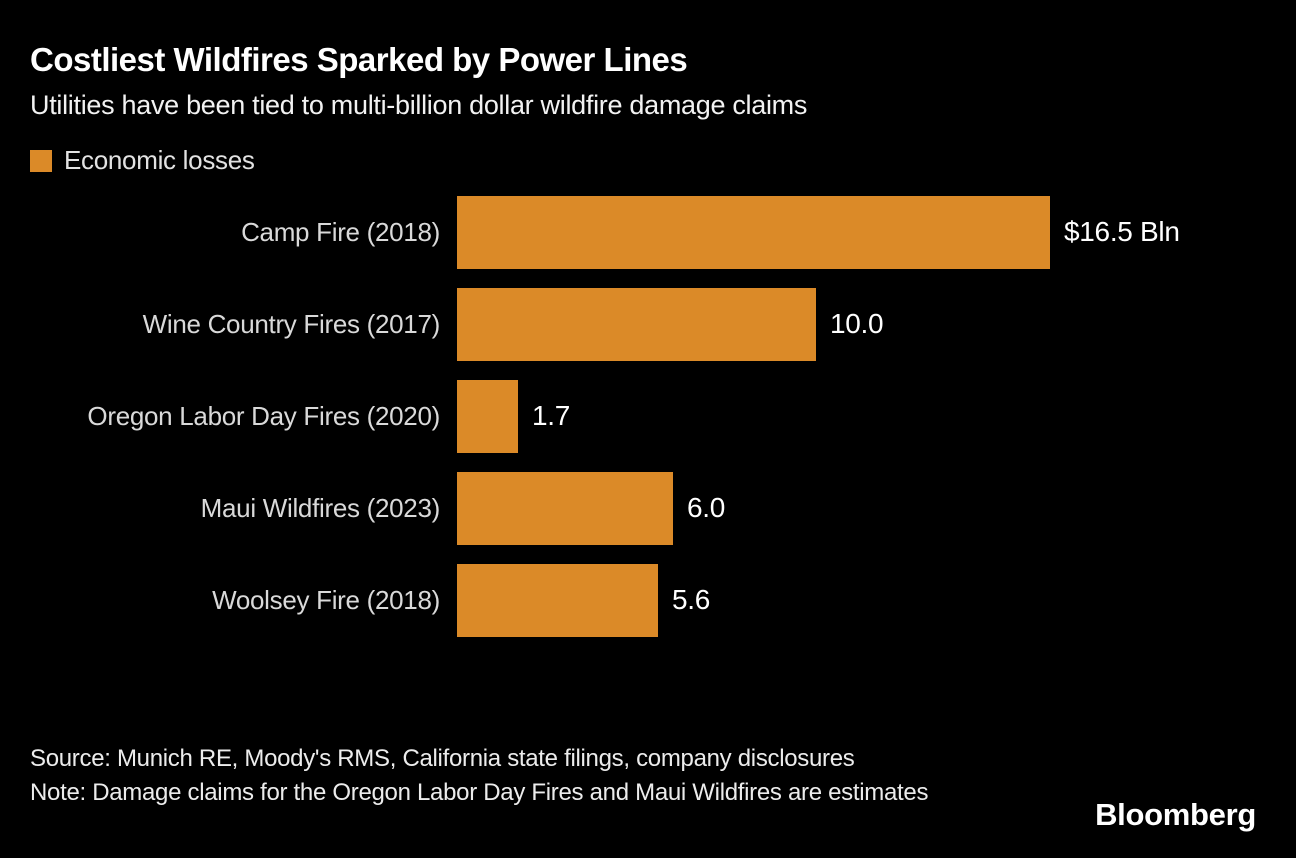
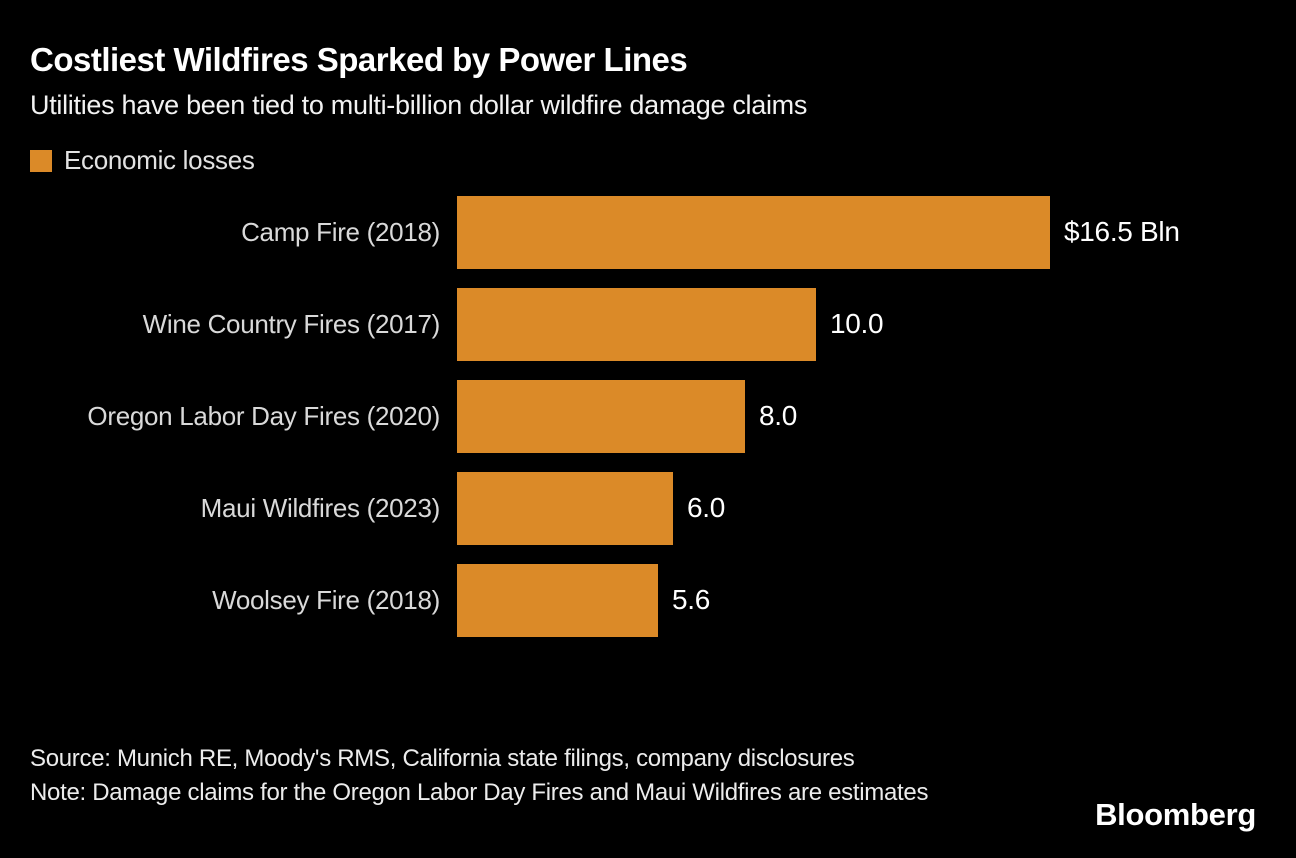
Oregon Labor Day Fires (2020): 1.7 -> 8.0
